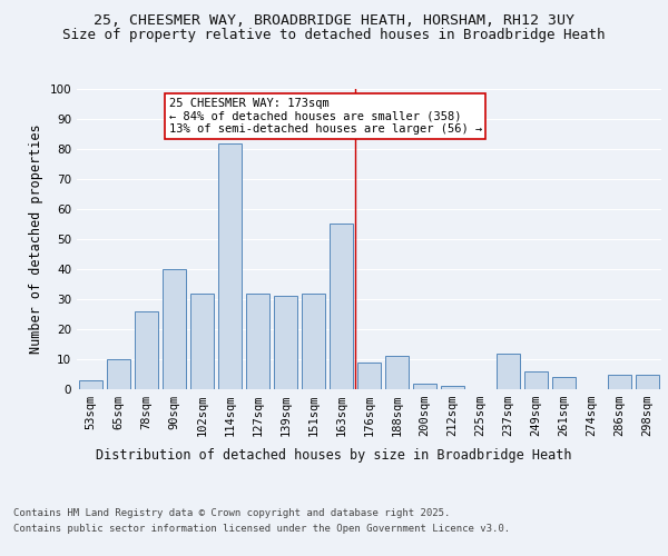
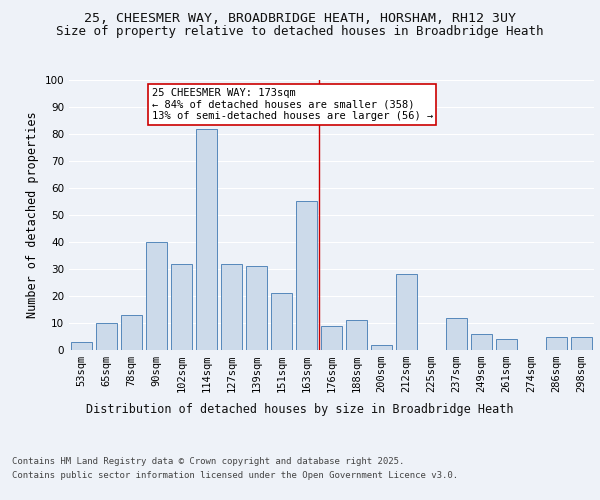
78sqm: 26 -> 13
151sqm: 32 -> 21
212sqm: 1 -> 28
